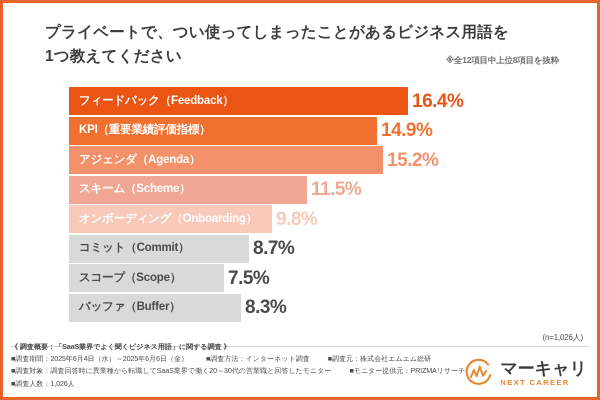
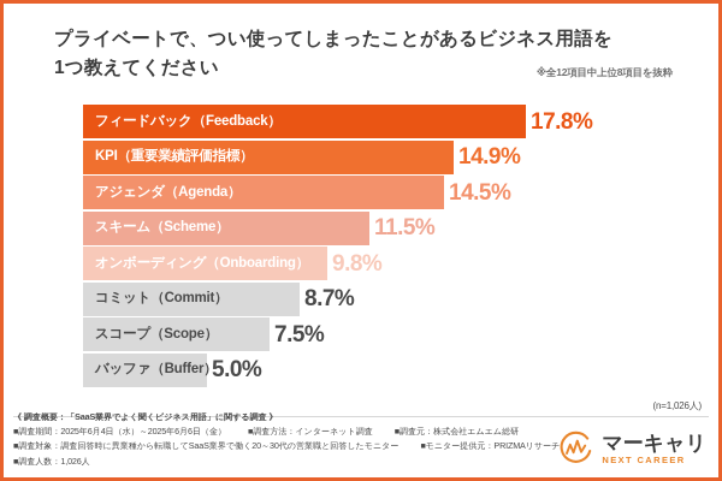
フィードバック（Feedback）: 16.4% -> 17.8%
アジェンダ（Agenda）: 15.2% -> 14.5%
バッファ（Buffer）: 8.3% -> 5.0%
